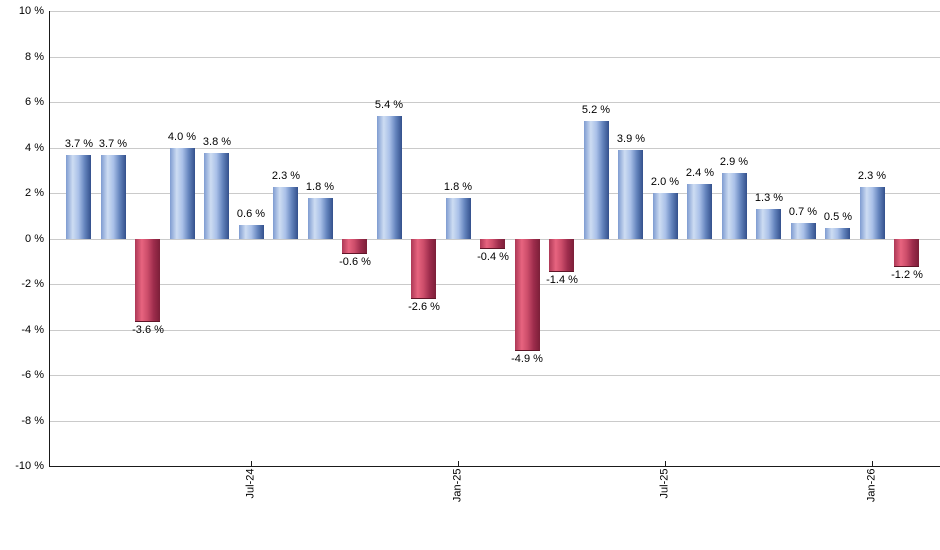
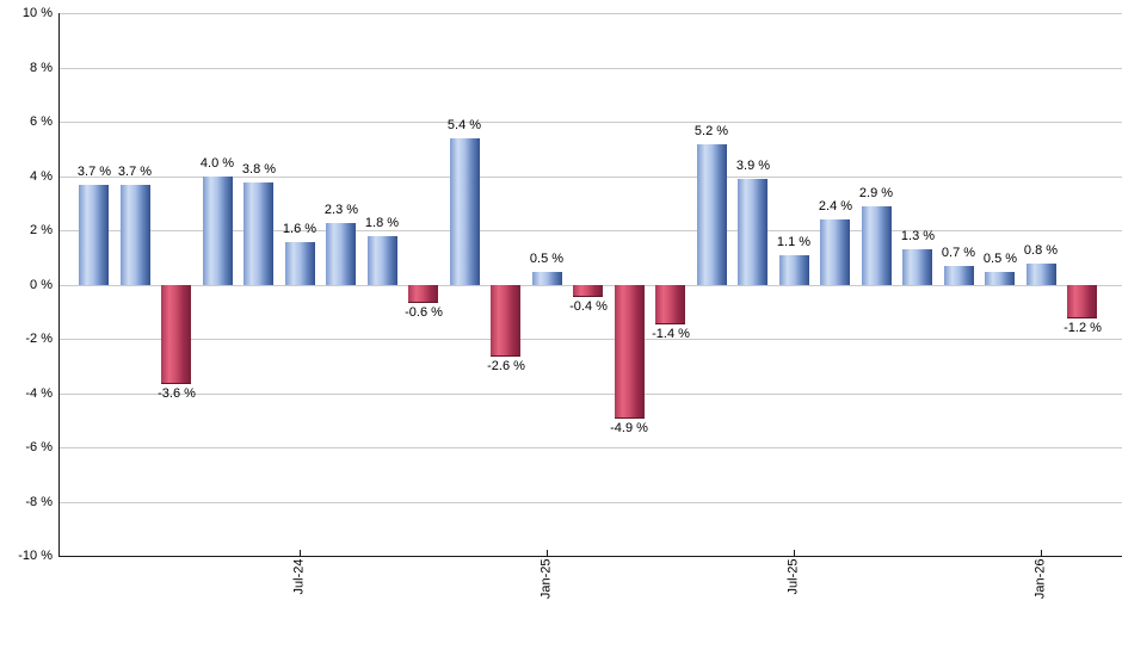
Jul-24: 0.6 -> 1.6
Jan-25: 1.8 -> 0.5
Jul-25: 2.0 -> 1.1
Jan-26: 2.3 -> 0.8
